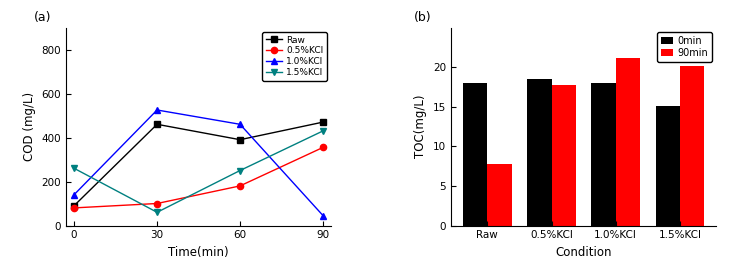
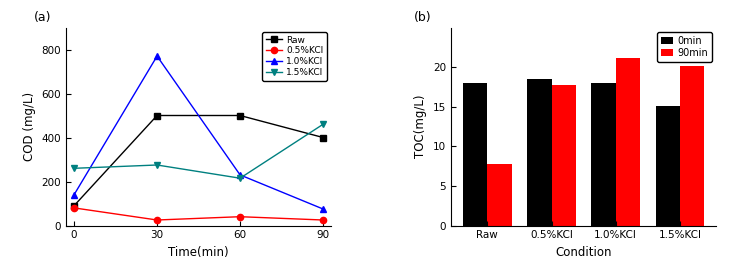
Raw/30: 460 -> 500
0.5%KCl/30: 100 -> 25
1.0%KCl/30: 525 -> 770
1.5%KCl/30: 60 -> 275
Raw/60: 390 -> 500
0.5%KCl/60: 180 -> 40
1.0%KCl/60: 460 -> 230
1.5%KCl/60: 250 -> 215
Raw/90: 470 -> 400
0.5%KCl/90: 355 -> 25
1.0%KCl/90: 45 -> 75
1.5%KCl/90: 430 -> 460
